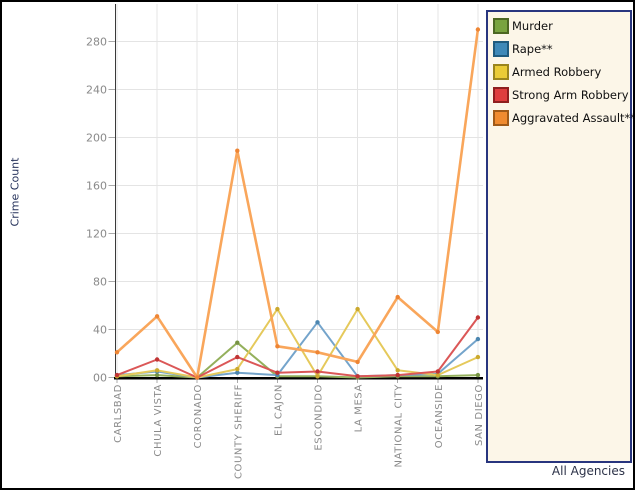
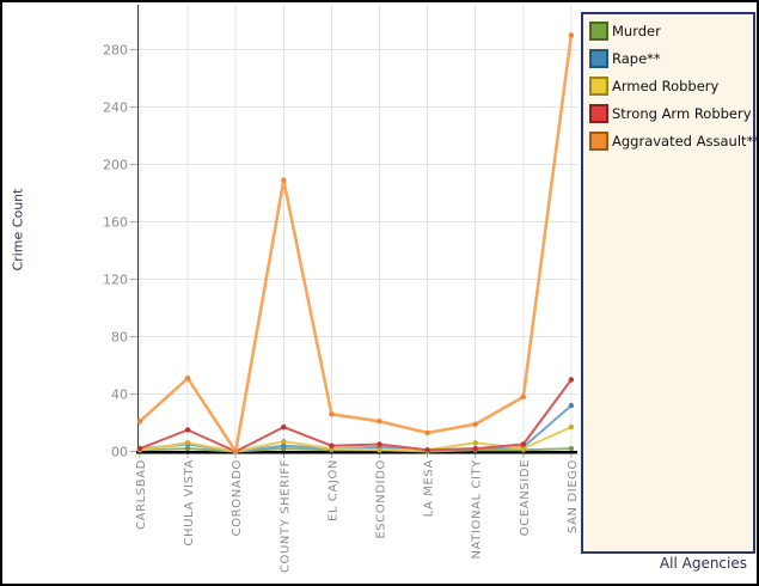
Murder/COUNTY SHERIFF: 29 -> 2
Armed Robbery/EL CAJON: 57 -> 2
Rape**/ESCONDIDO: 46 -> 3
Armed Robbery/LA MESA: 57 -> 1
Aggravated Assault**/NATIONAL CITY: 67 -> 19
